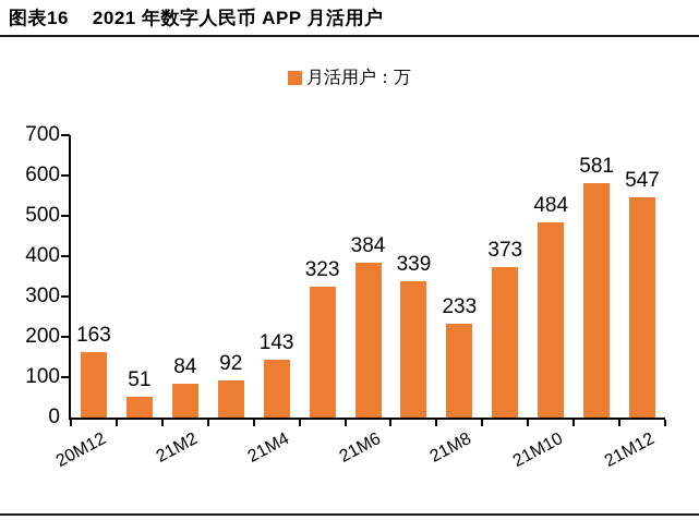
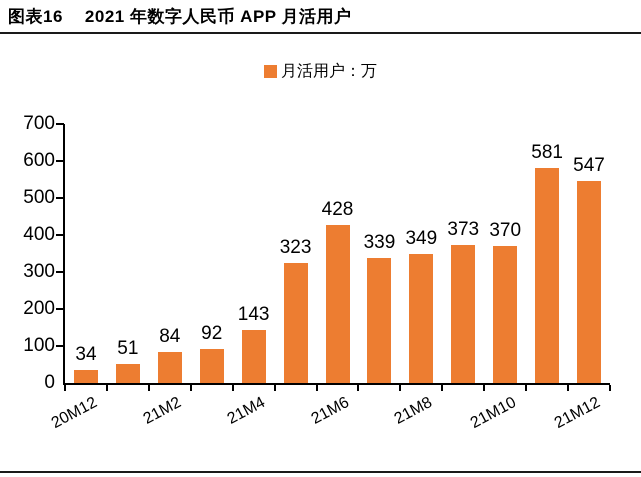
20M12: 163 -> 34
21M6: 384 -> 428
21M8: 233 -> 349
21M10: 484 -> 370
